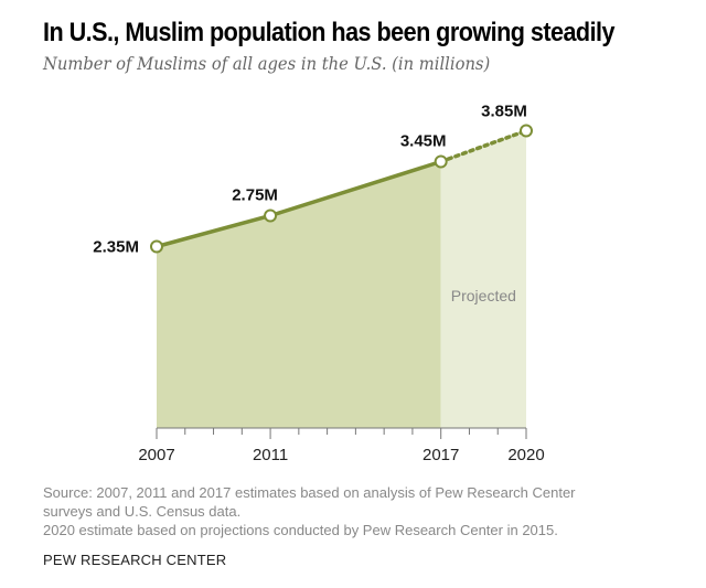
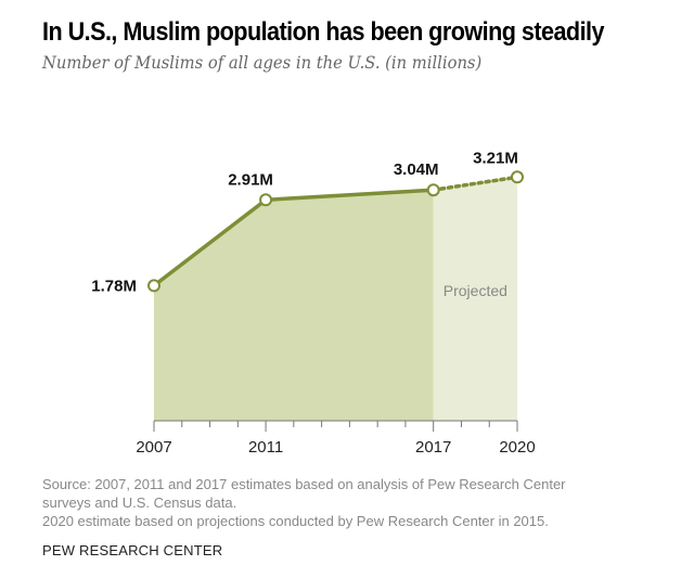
2007: 2.35M -> 1.78M
2011: 2.75M -> 2.91M
2017: 3.45M -> 3.04M
2020: 3.85M -> 3.21M
